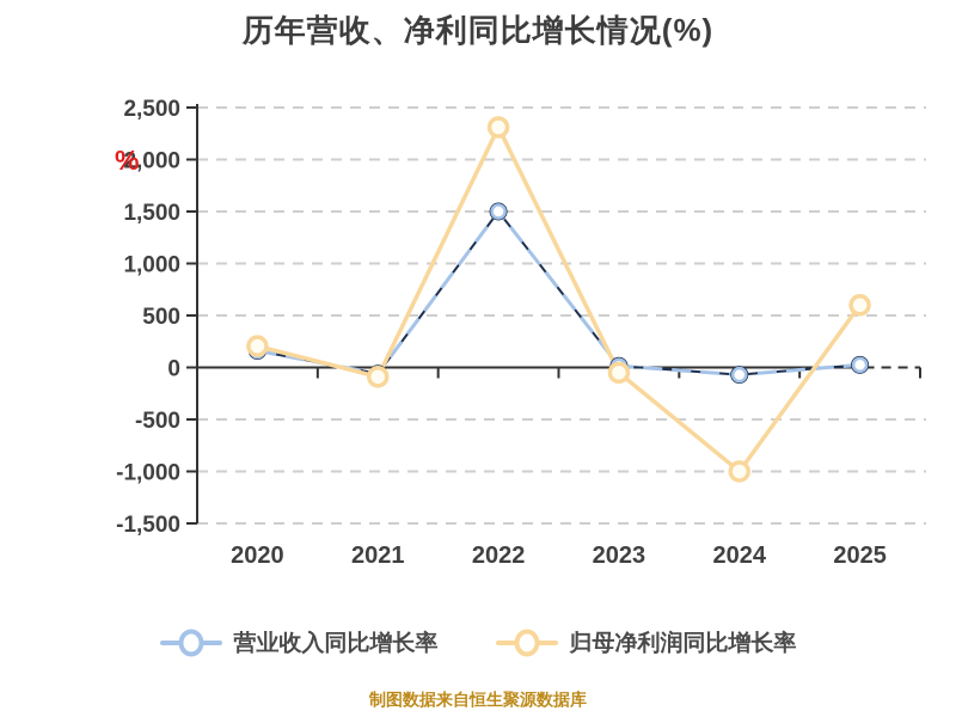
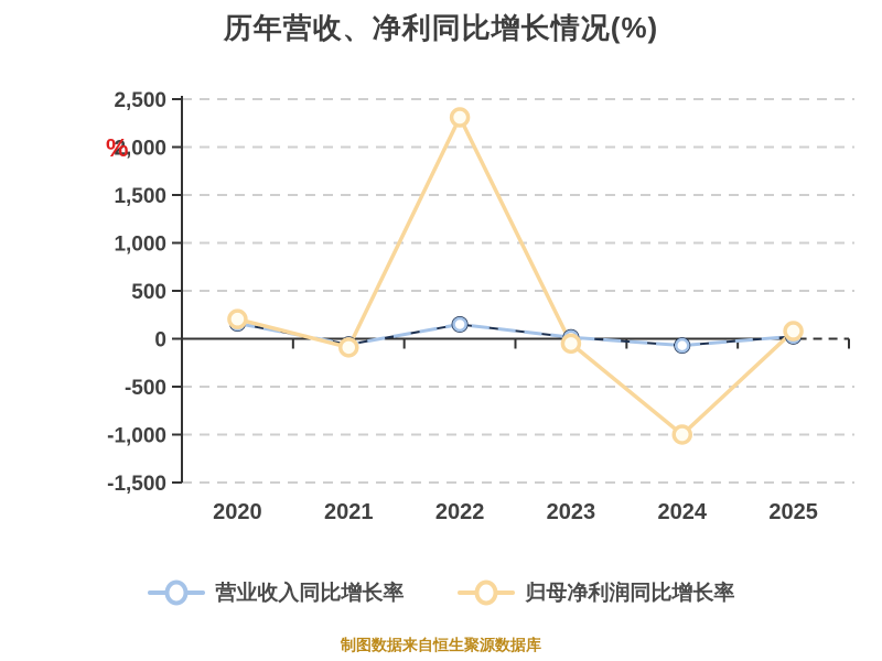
营业收入同比增长率/2022: 1500 -> 200
归母净利润同比增长率/2025: 600 -> 100
